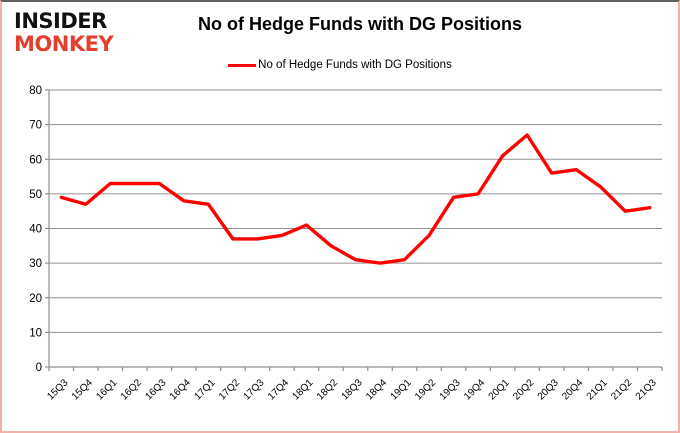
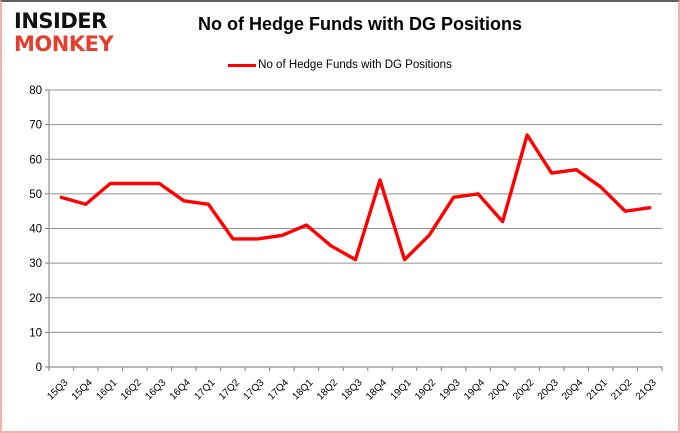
18Q4: 30 -> 54
20Q1: 61 -> 42
